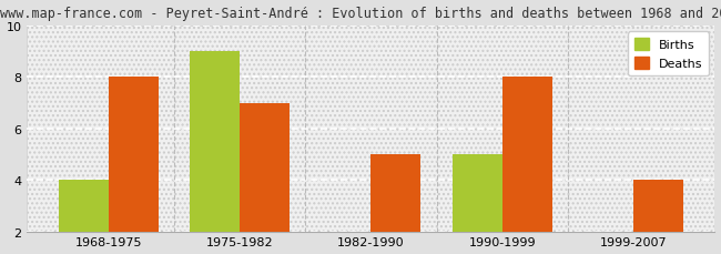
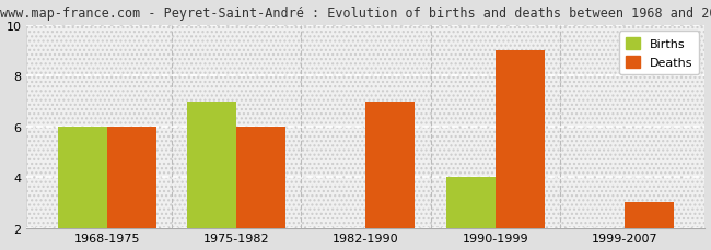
Births/1968-1975: 4 -> 6
Deaths/1968-1975: 8 -> 6
Births/1975-1982: 9 -> 7
Deaths/1975-1982: 7 -> 6
Deaths/1982-1990: 5 -> 7
Births/1990-1999: 5 -> 4
Deaths/1990-1999: 8 -> 9
Deaths/1999-2007: 4 -> 3
